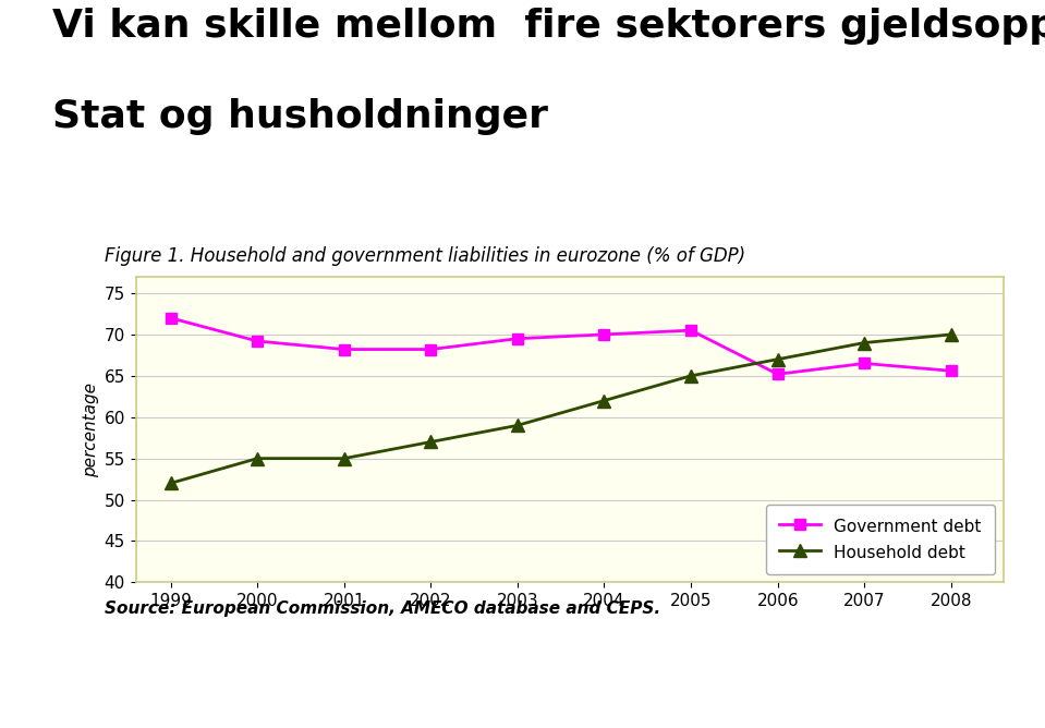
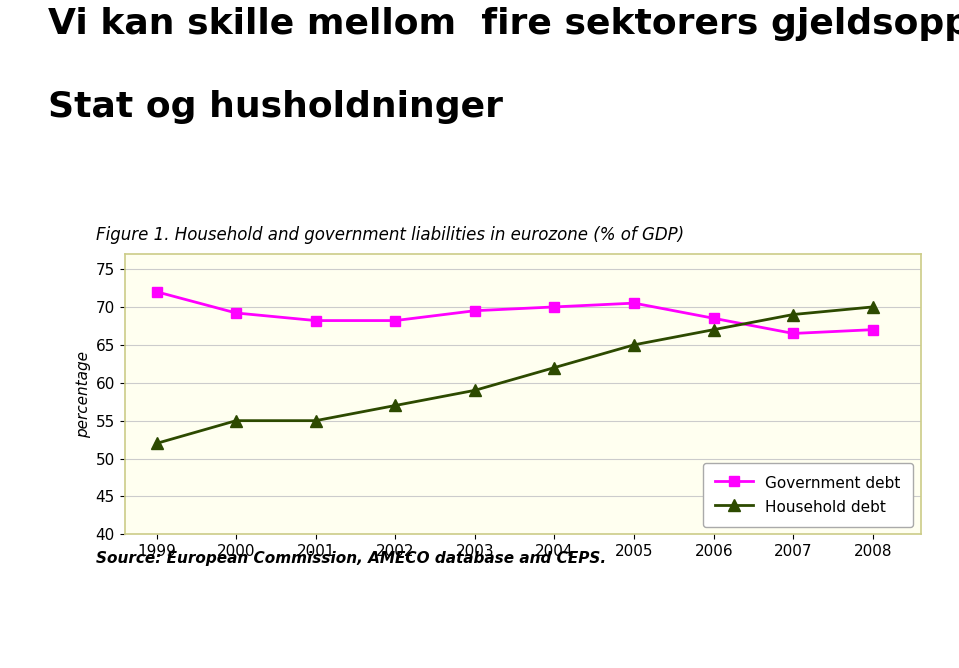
Government debt/2006: 65.2 -> 68.5
Government debt/2008: 65.6 -> 67.0
